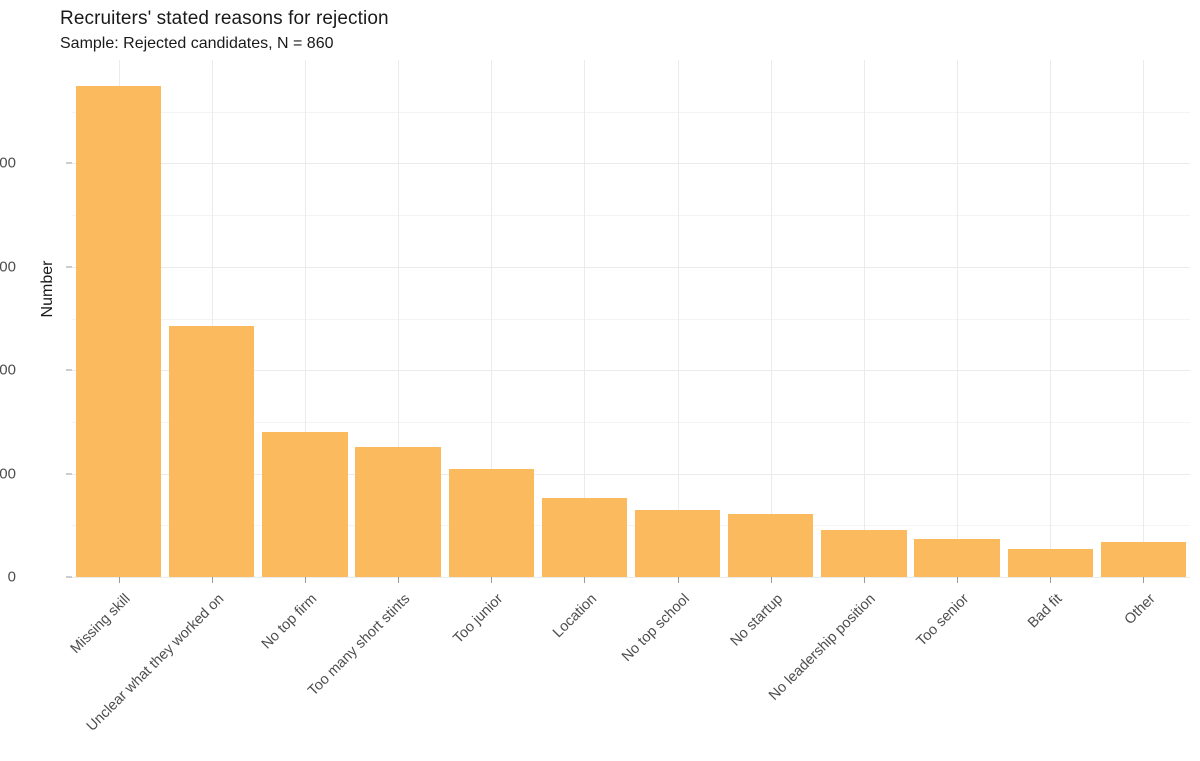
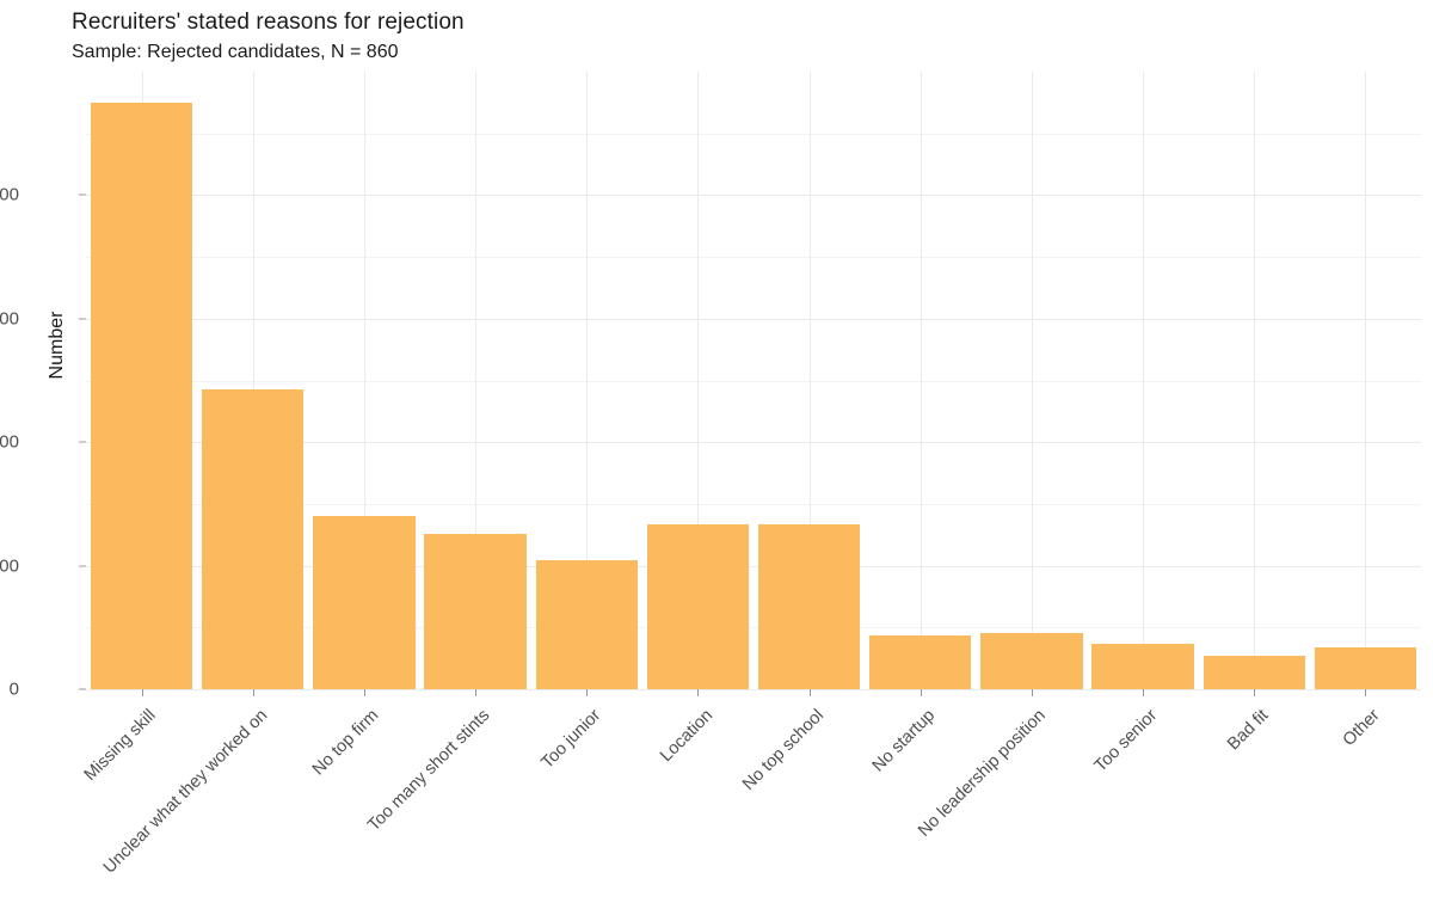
Location: 76 -> 133
No top school: 65 -> 133
No startup: 61 -> 44
